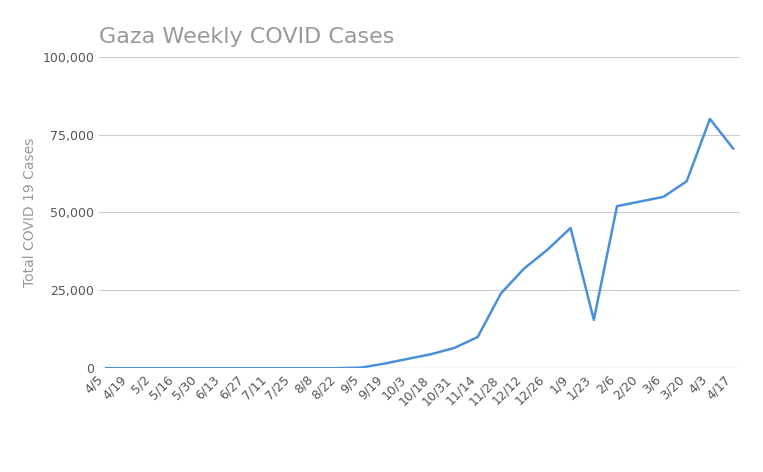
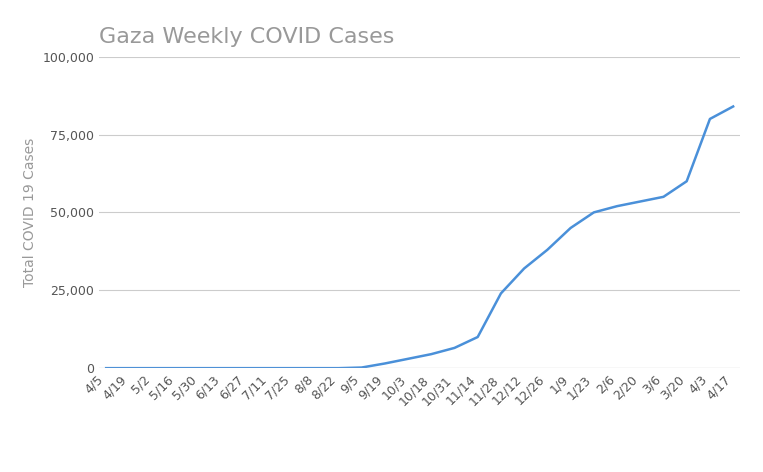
1/23: 15,500 -> 50,000
4/17: 70,500 -> 84,000
